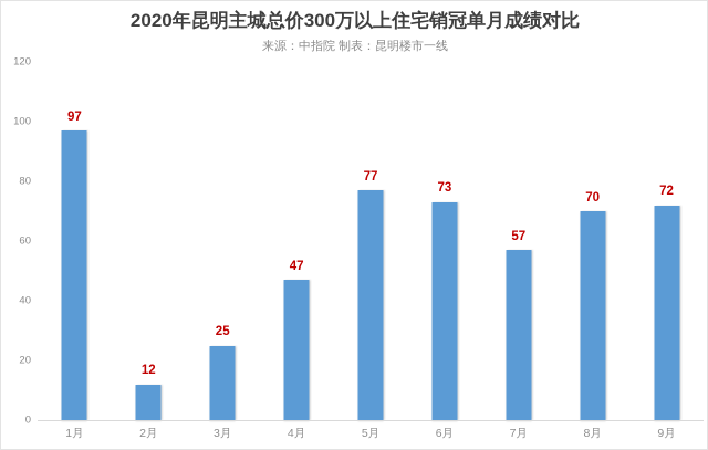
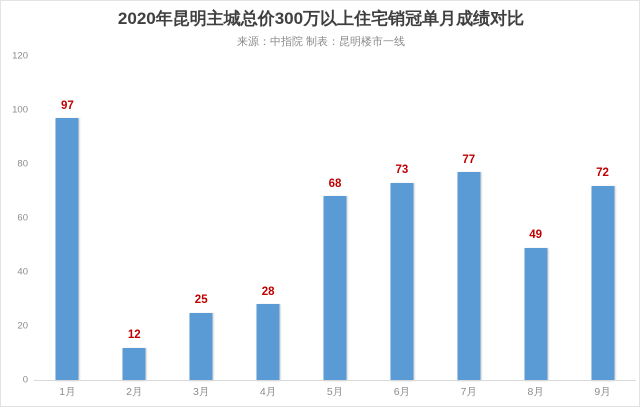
4月: 47 -> 28
5月: 77 -> 68
7月: 57 -> 77
8月: 70 -> 49
